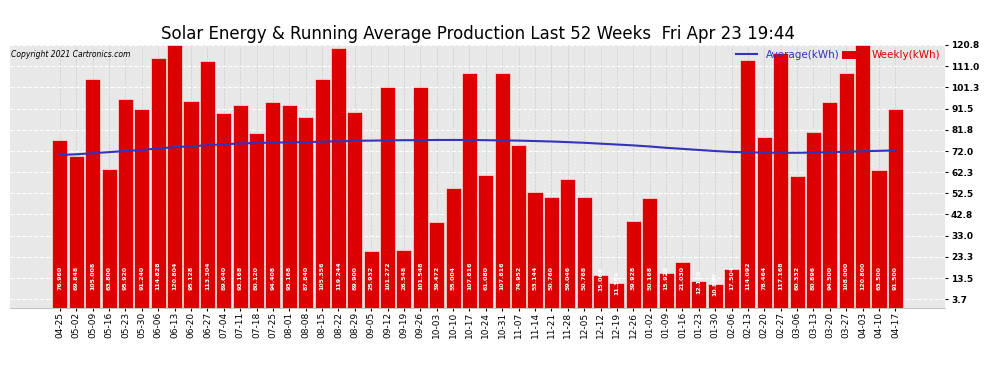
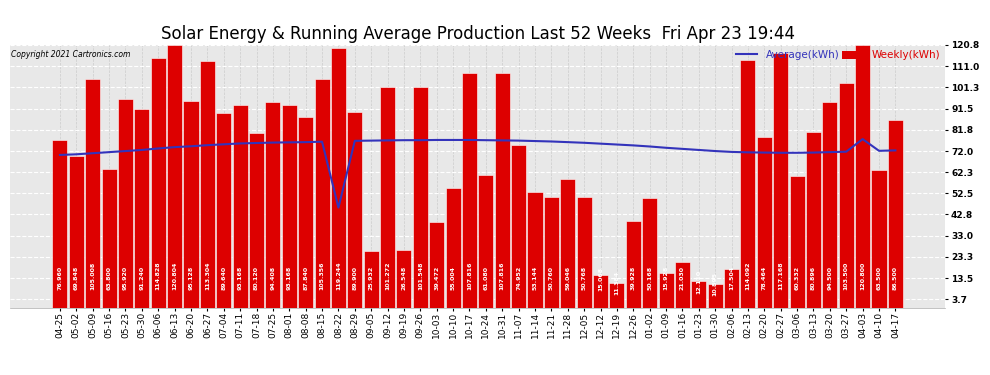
Average(kWh)/08-22: 76.5 -> 46.0
Weekly(kWh)/03-27: 108.0 -> 103.5
Average(kWh)/04-03: 71.9 -> 77.5
Weekly(kWh)/04-17: 91.5 -> 86.5
